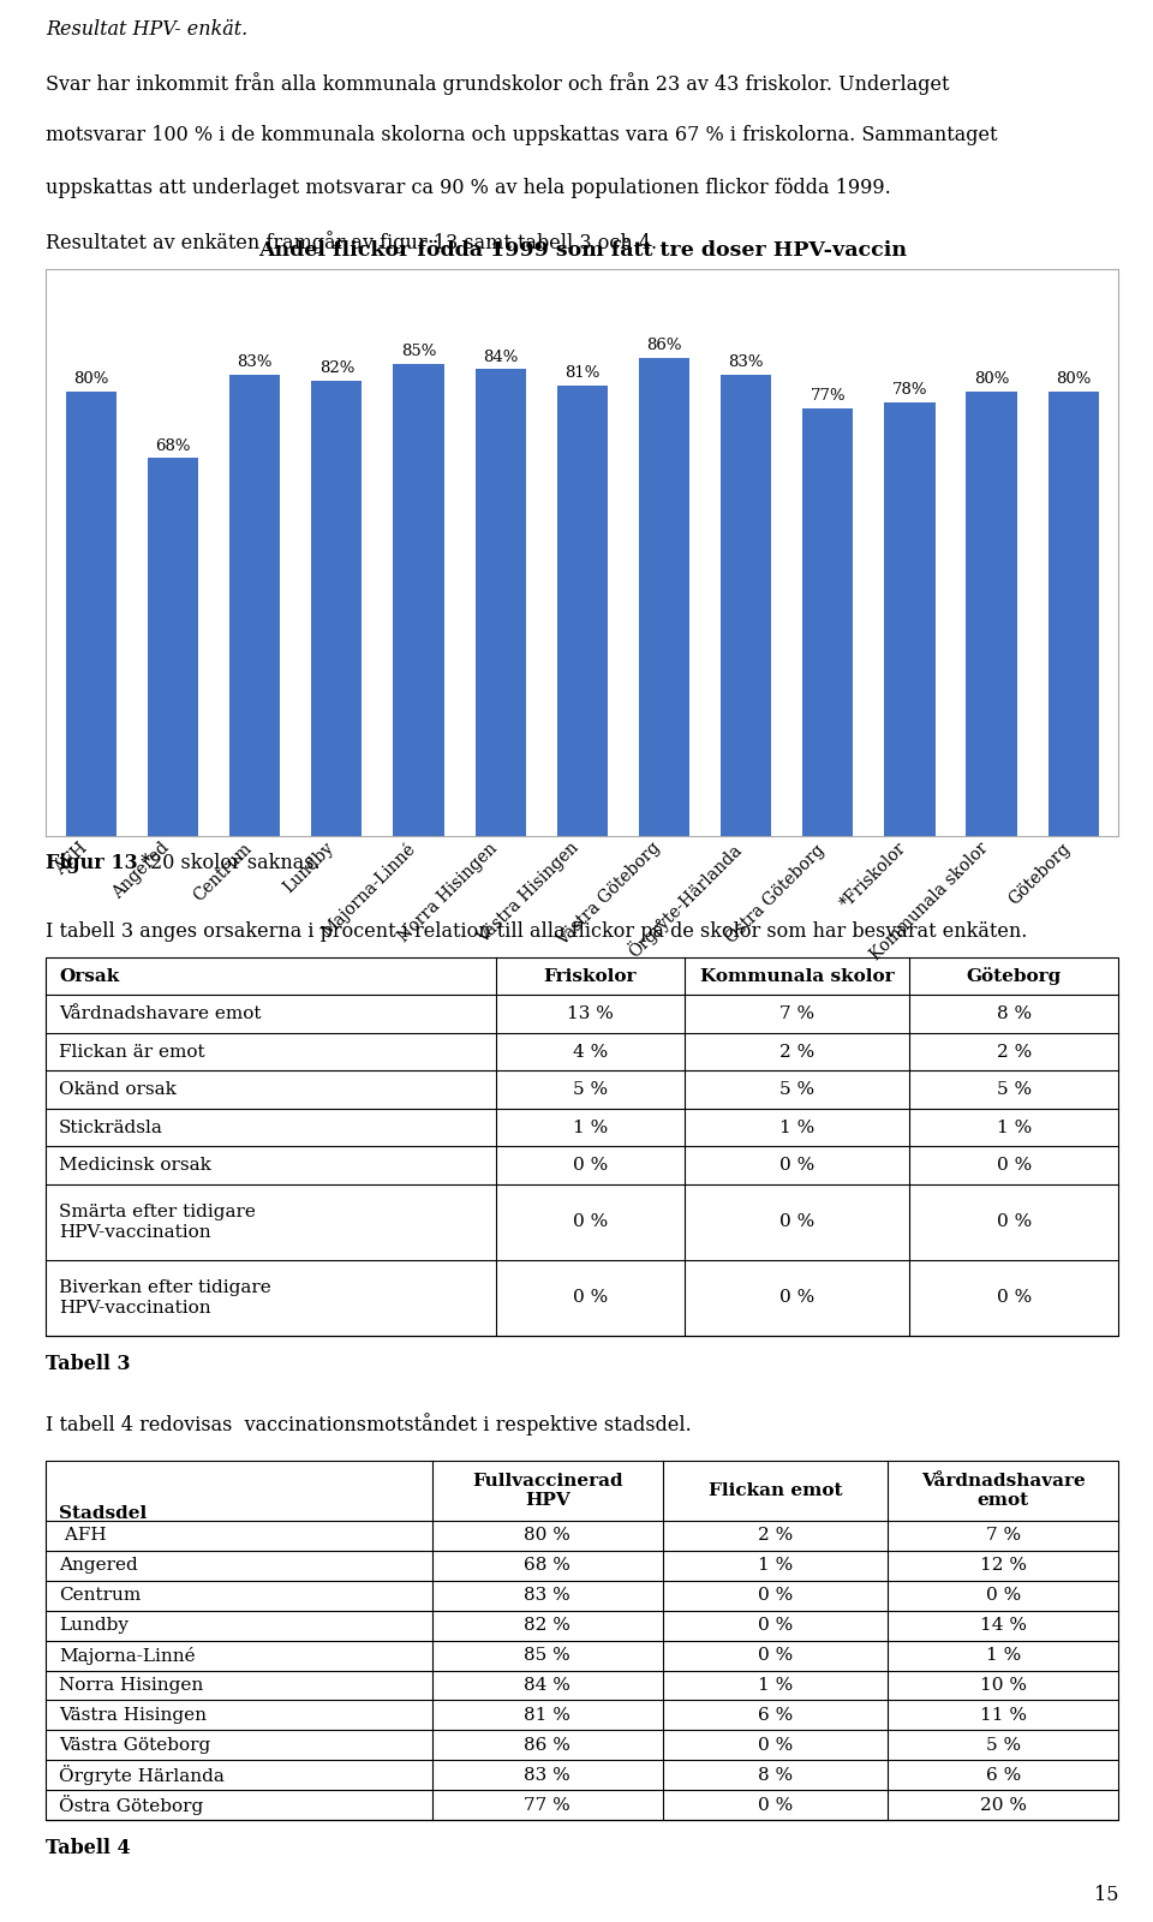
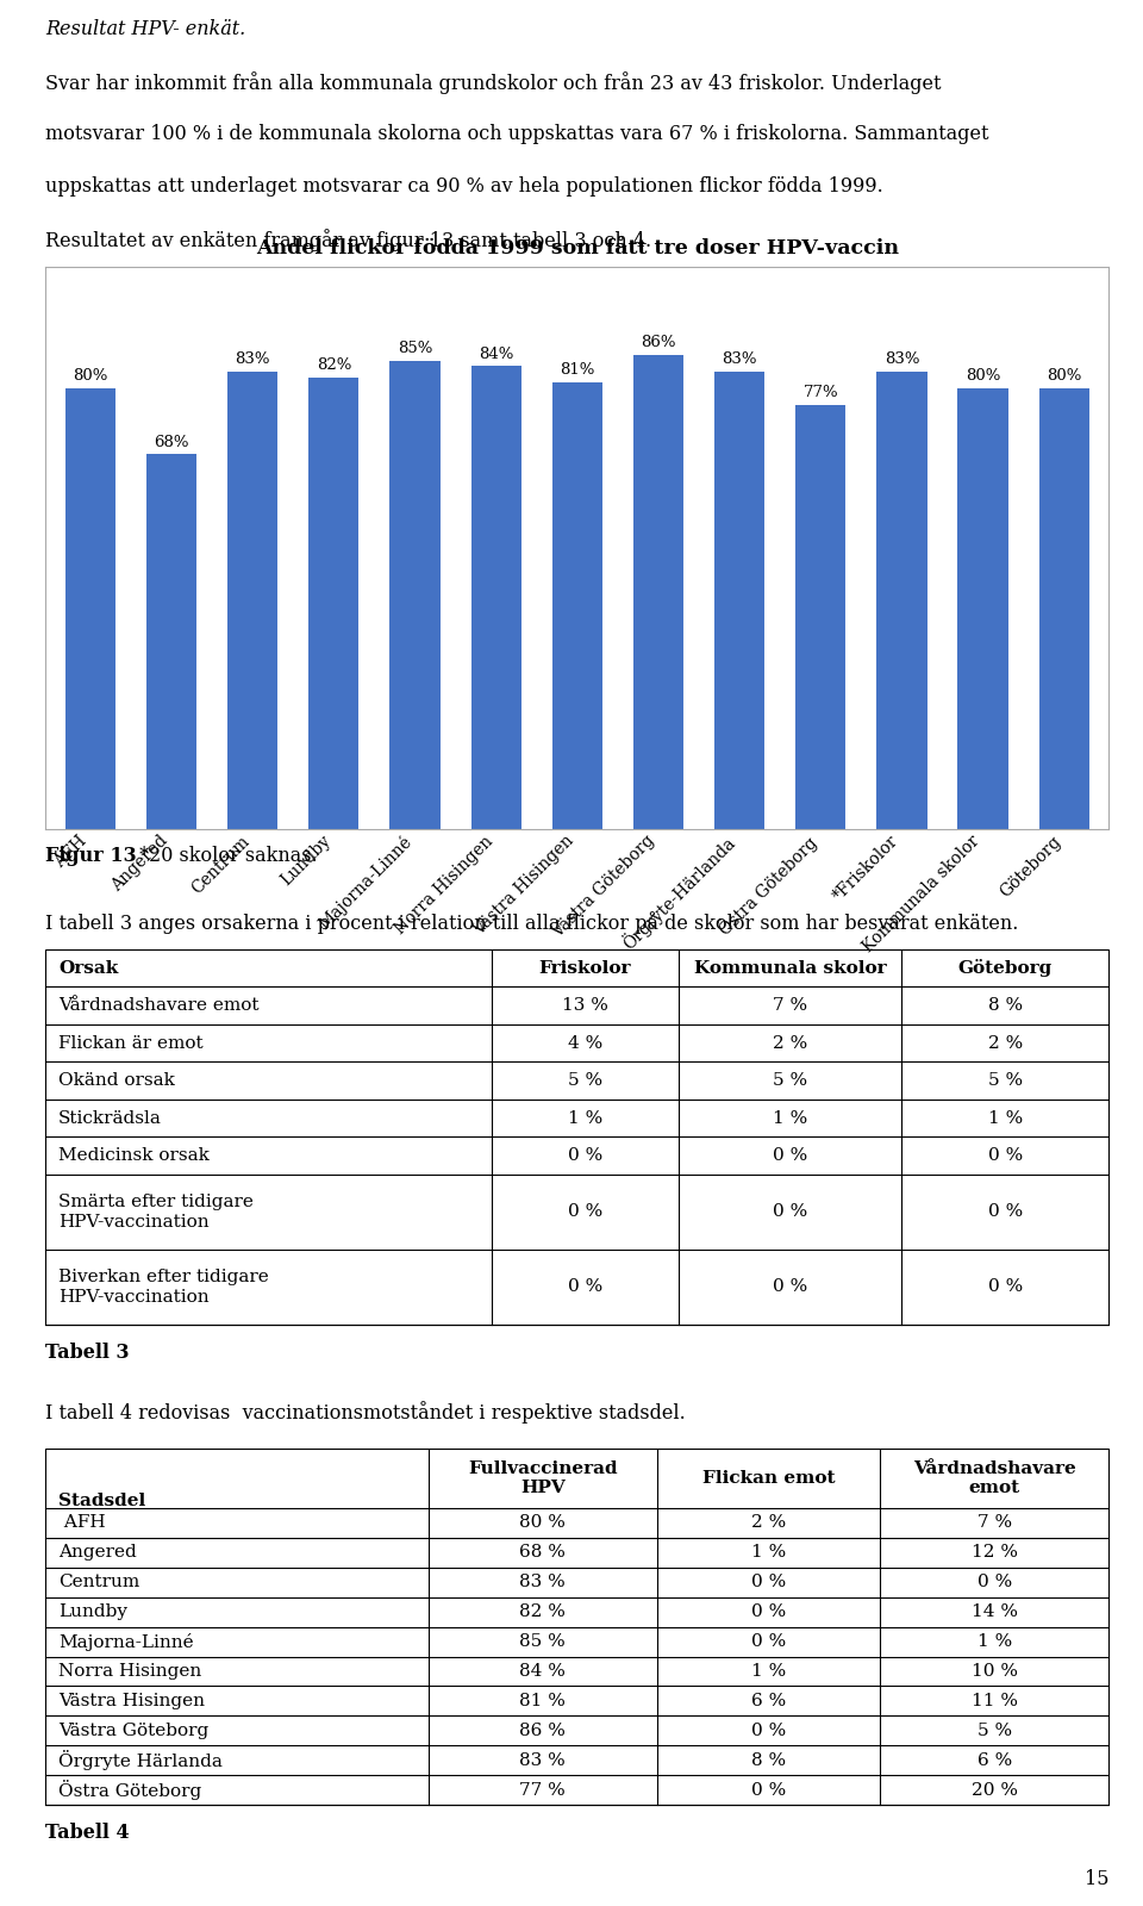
*Friskolor: 78% -> 83%
